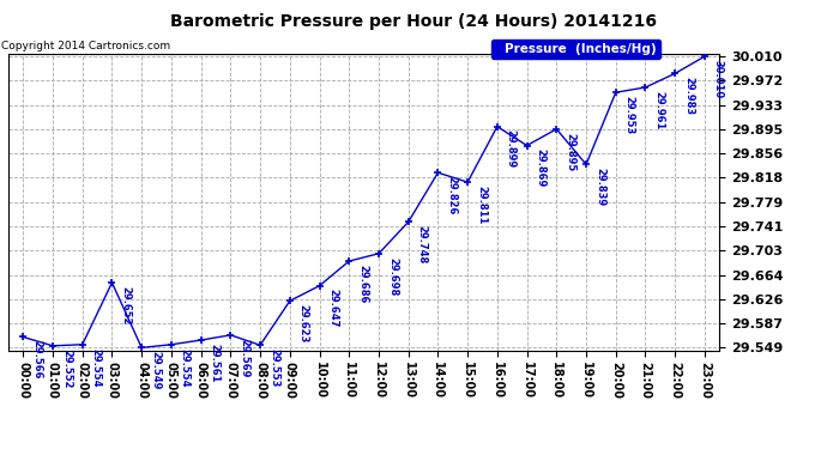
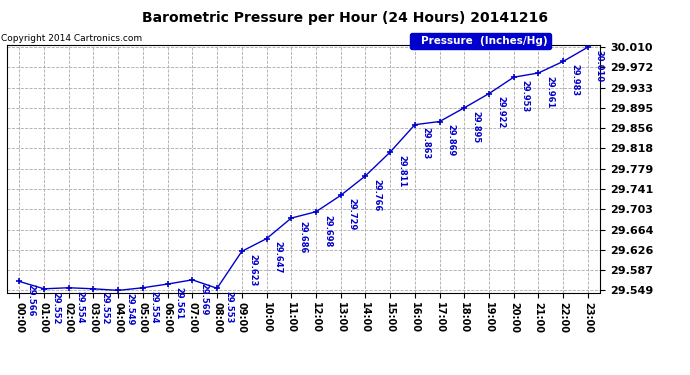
03:00: 29.652 -> 29.552
13:00: 29.748 -> 29.729
14:00: 29.826 -> 29.766
16:00: 29.899 -> 29.863
19:00: 29.839 -> 29.922
